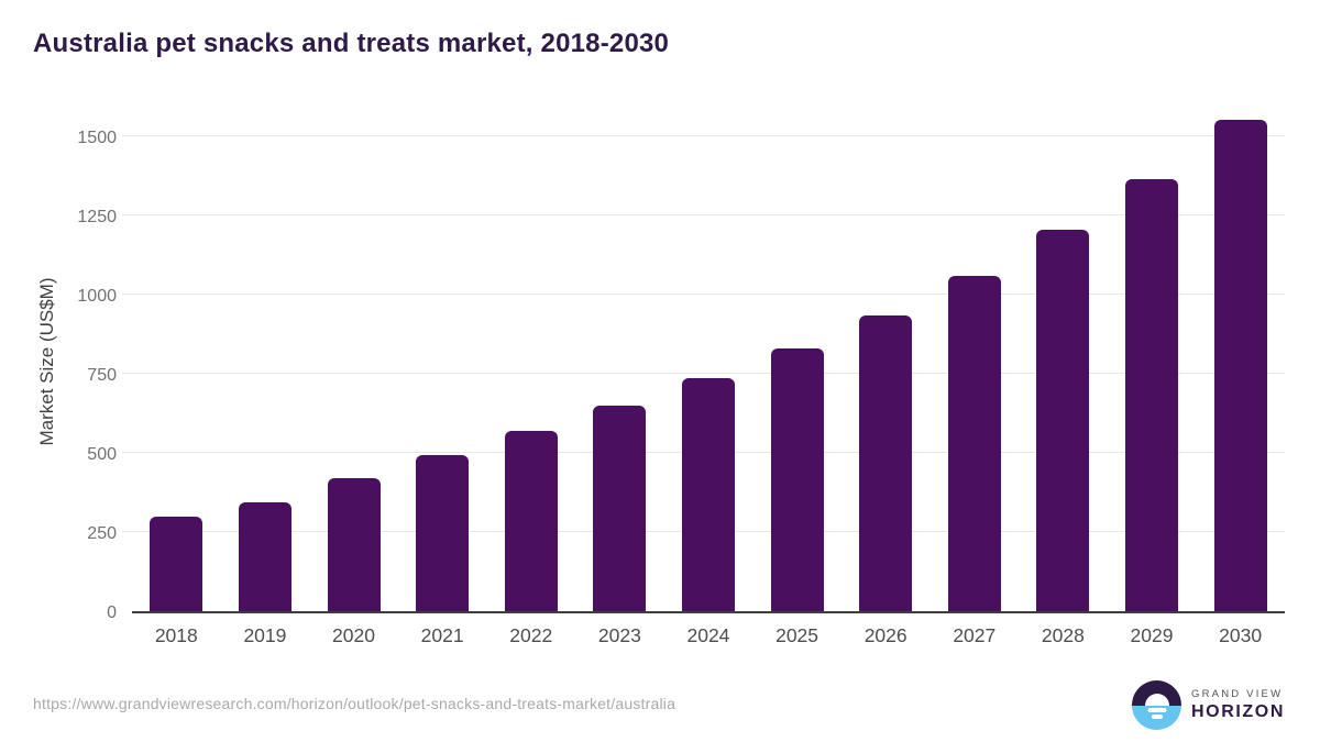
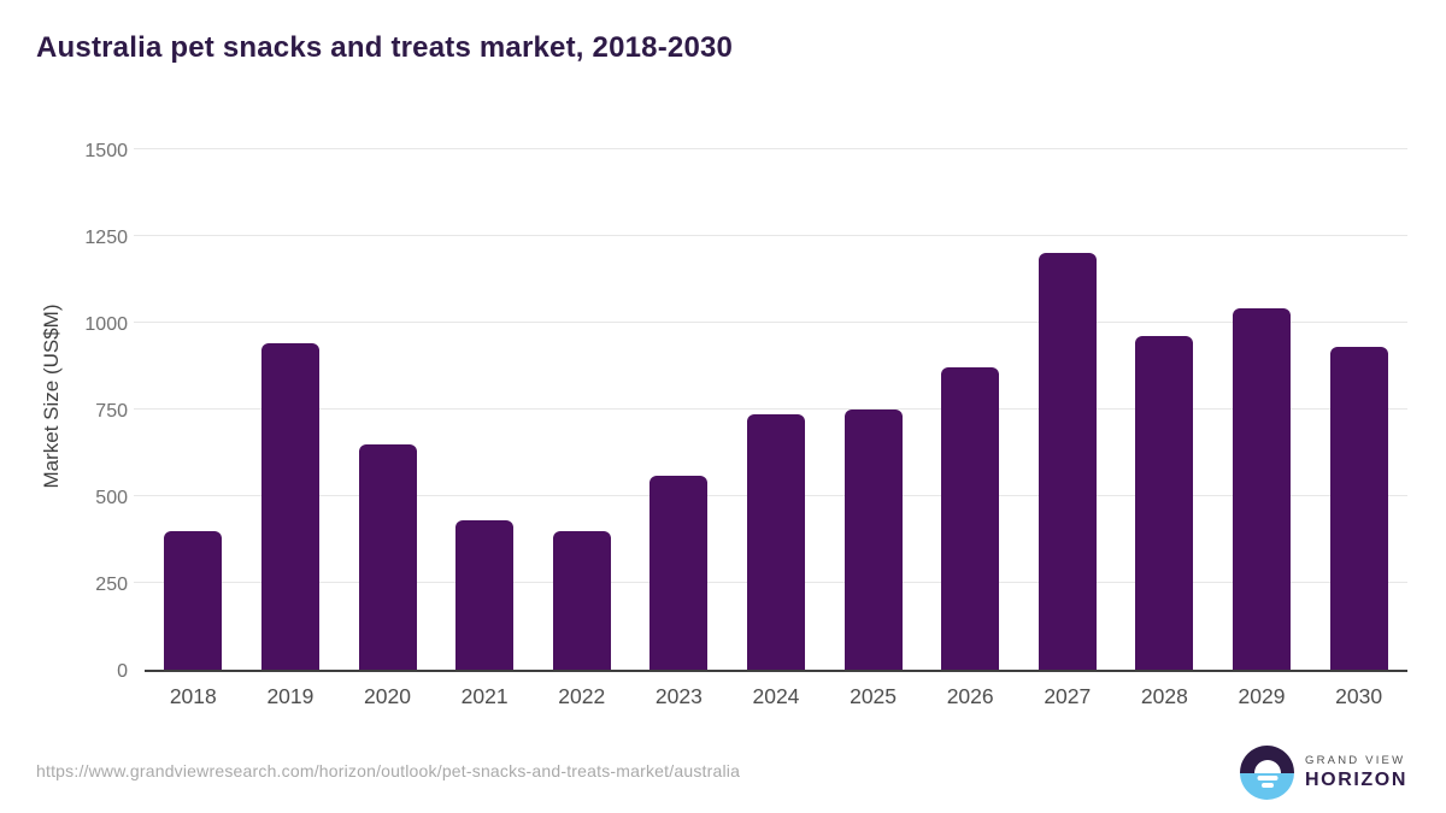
2018: 300 -> 400
2019: 340 -> 940
2020: 420 -> 650
2021: 490 -> 430
2022: 570 -> 400
2023: 650 -> 560
2025: 830 -> 750
2026: 940 -> 870
2027: 1060 -> 1200
2028: 1200 -> 960
2029: 1360 -> 1040
2030: 1550 -> 930
